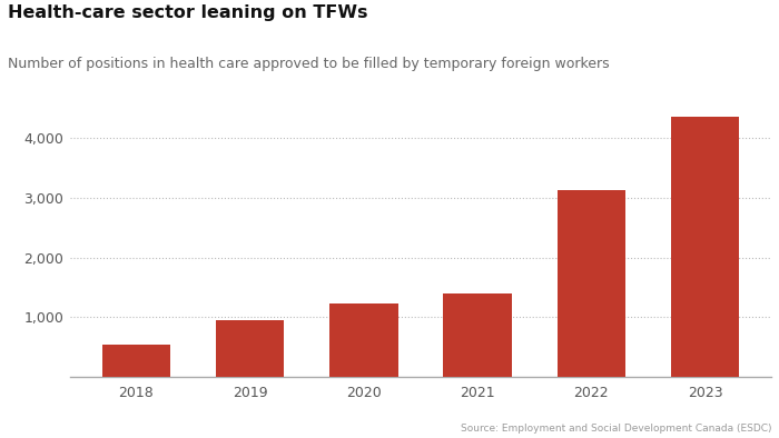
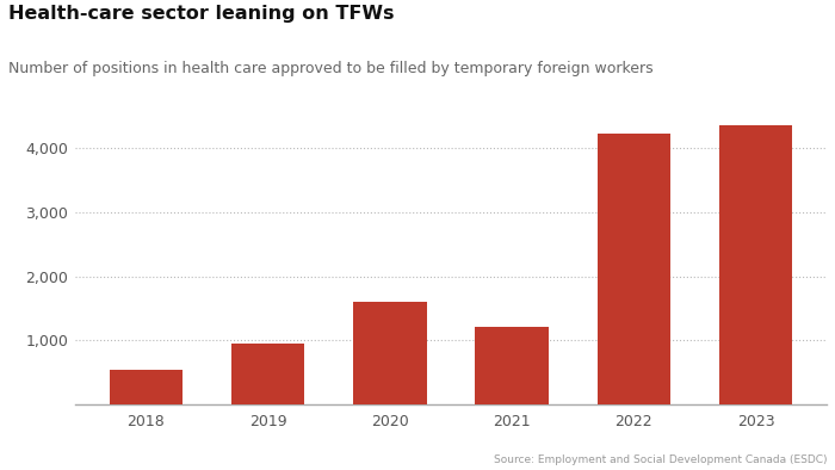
2020: 1,230 -> 1,600
2021: 1,390 -> 1,200
2022: 3,130 -> 4,220
